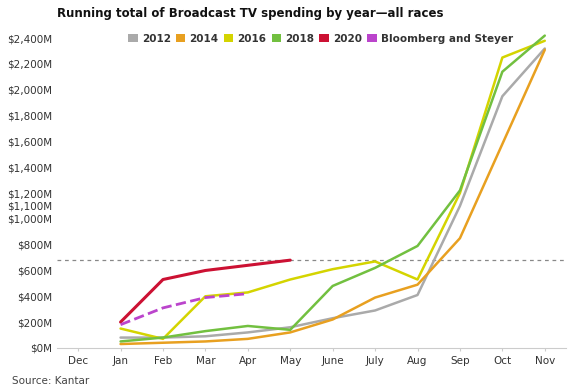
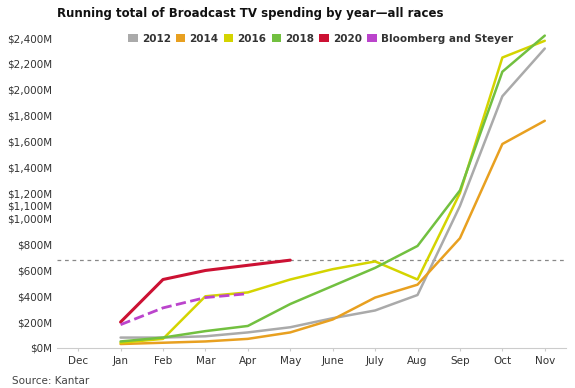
2016/Jan: $150M -> $40M
2018/May: $140M -> $340M
2014/Nov: $2,310M -> $1,760M
